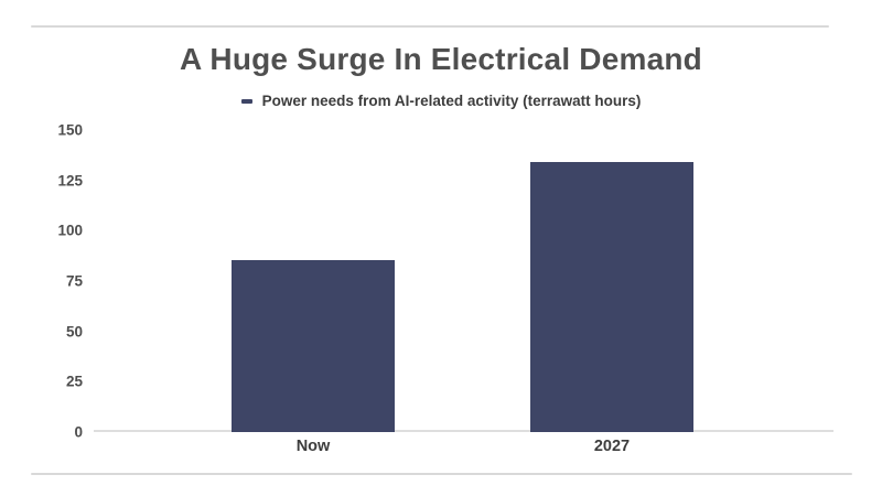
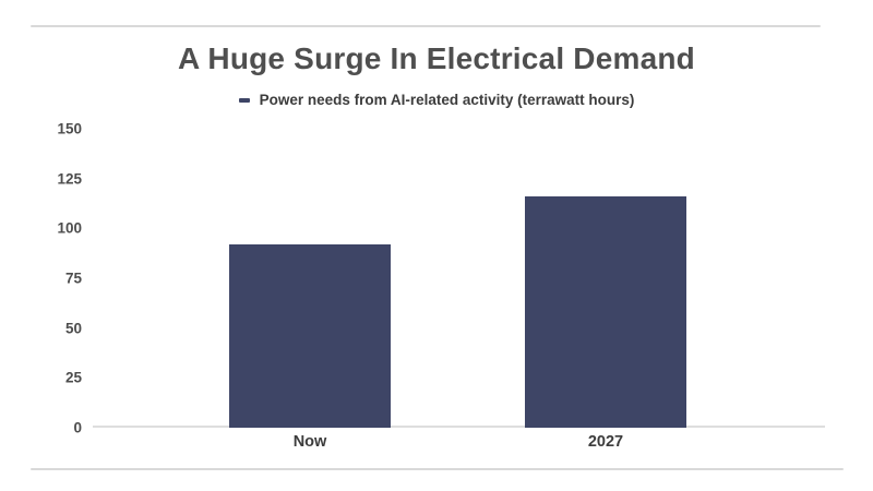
Now: 85 -> 92
2027: 134 -> 116
